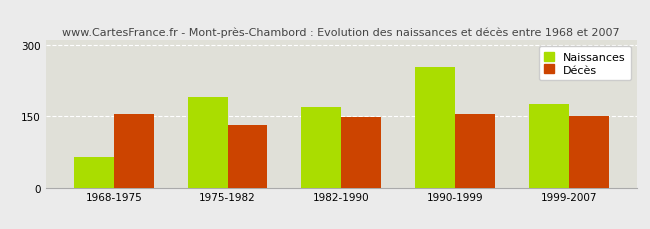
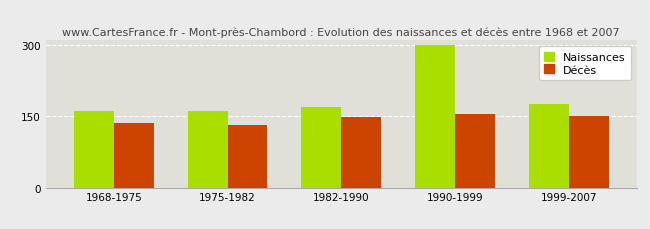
Naissances/1968-1975: 65 -> 162
Décès/1968-1975: 155 -> 137
Naissances/1975-1982: 190 -> 161
Naissances/1990-1999: 255 -> 301
